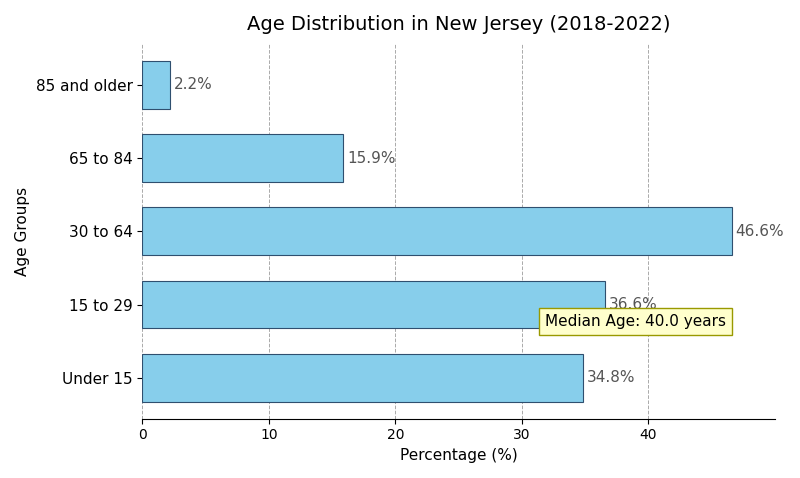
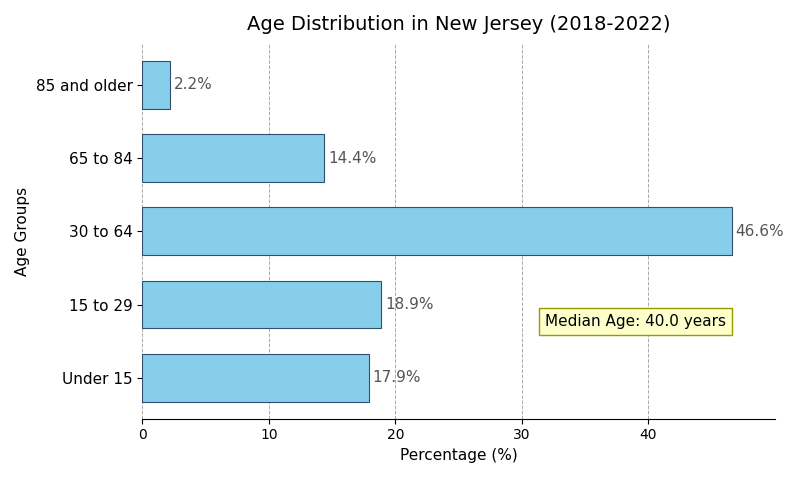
65 to 84: 15.9% -> 14.4%
15 to 29: 36.6% -> 18.9%
Under 15: 34.8% -> 17.9%
